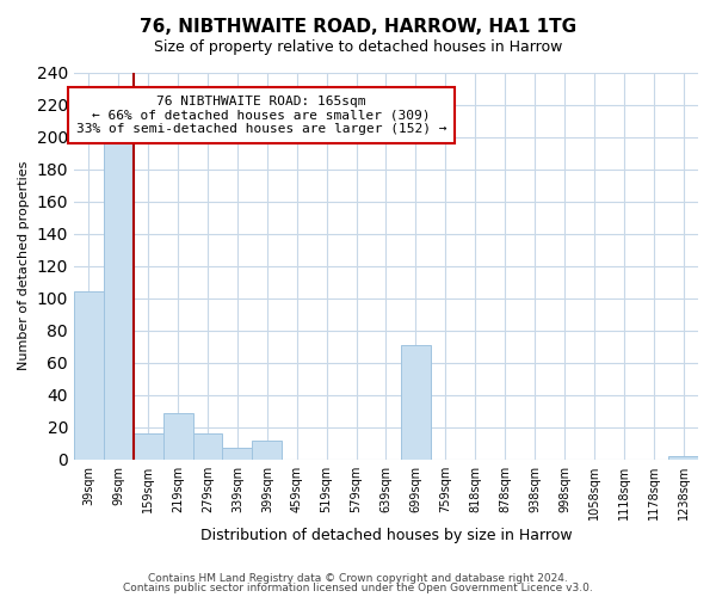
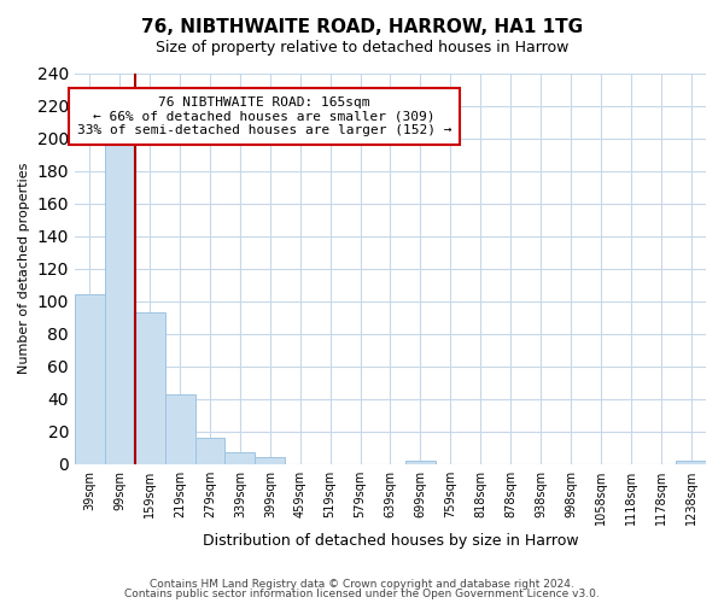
159sqm: 16 -> 93
219sqm: 29 -> 43
399sqm: 12 -> 4
699sqm: 71 -> 2
